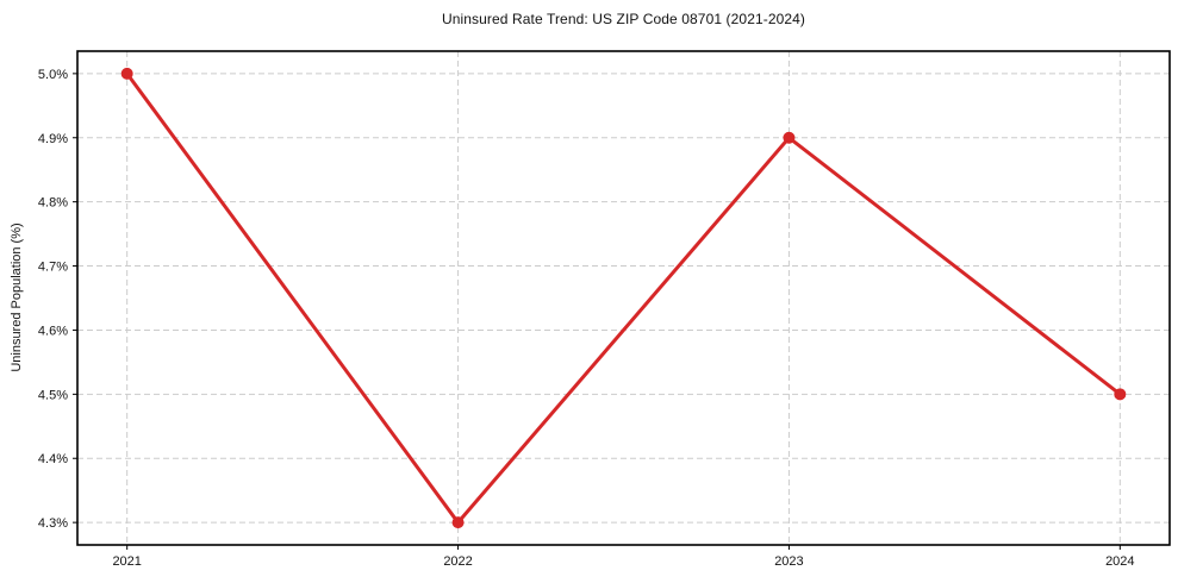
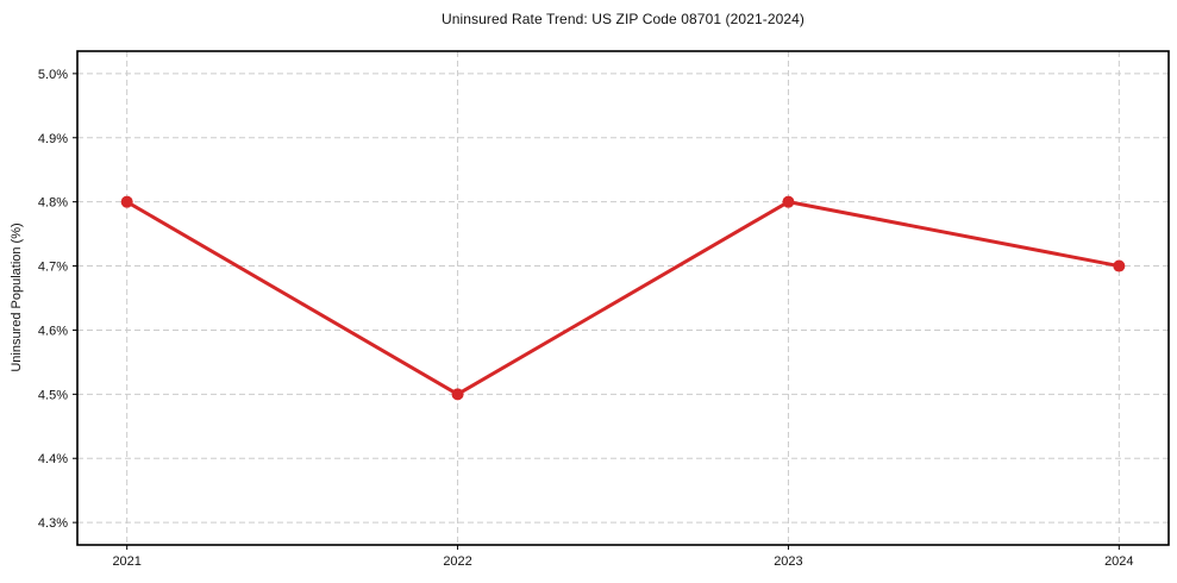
2021: 5.0% -> 4.8%
2022: 4.3% -> 4.5%
2023: 4.9% -> 4.8%
2024: 4.5% -> 4.7%
